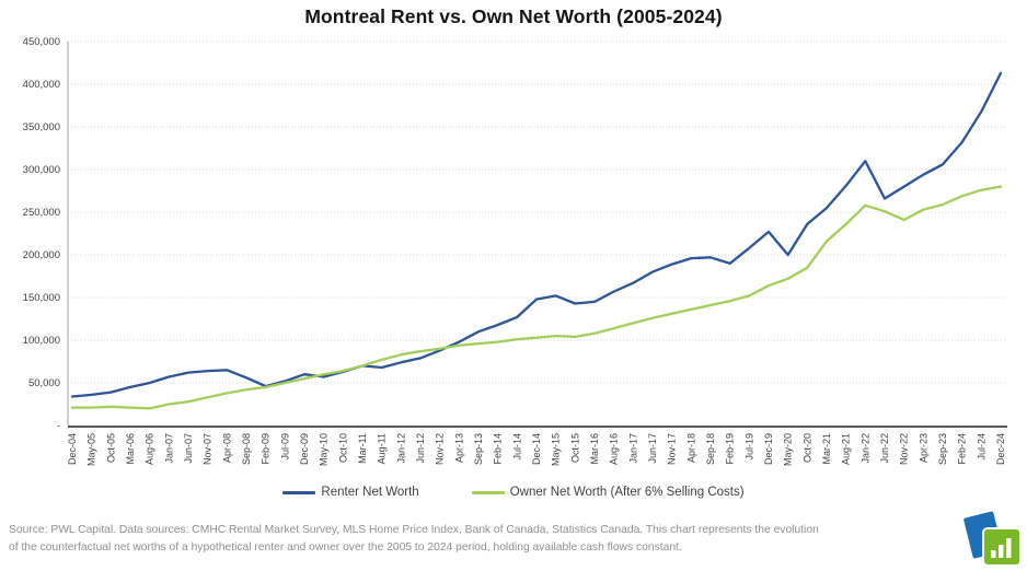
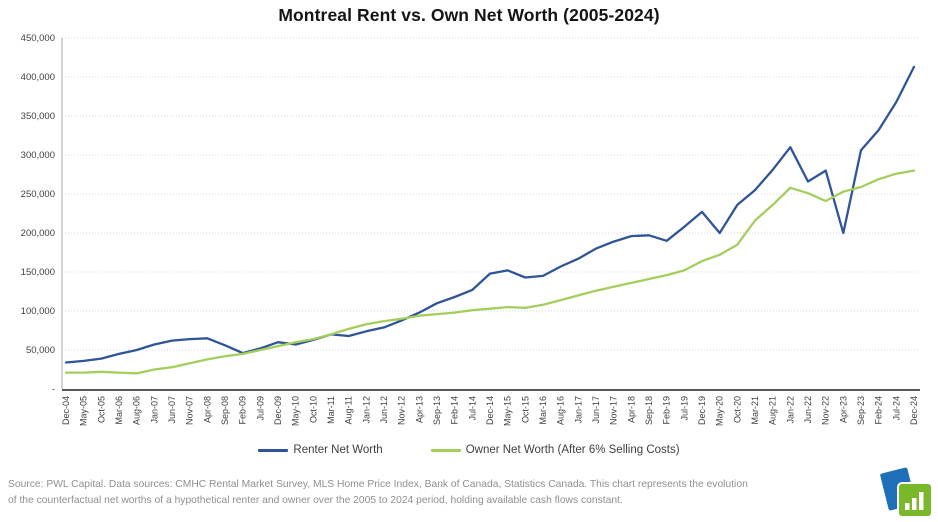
Renter Net Worth/Apr-23: 290000 -> 200000
